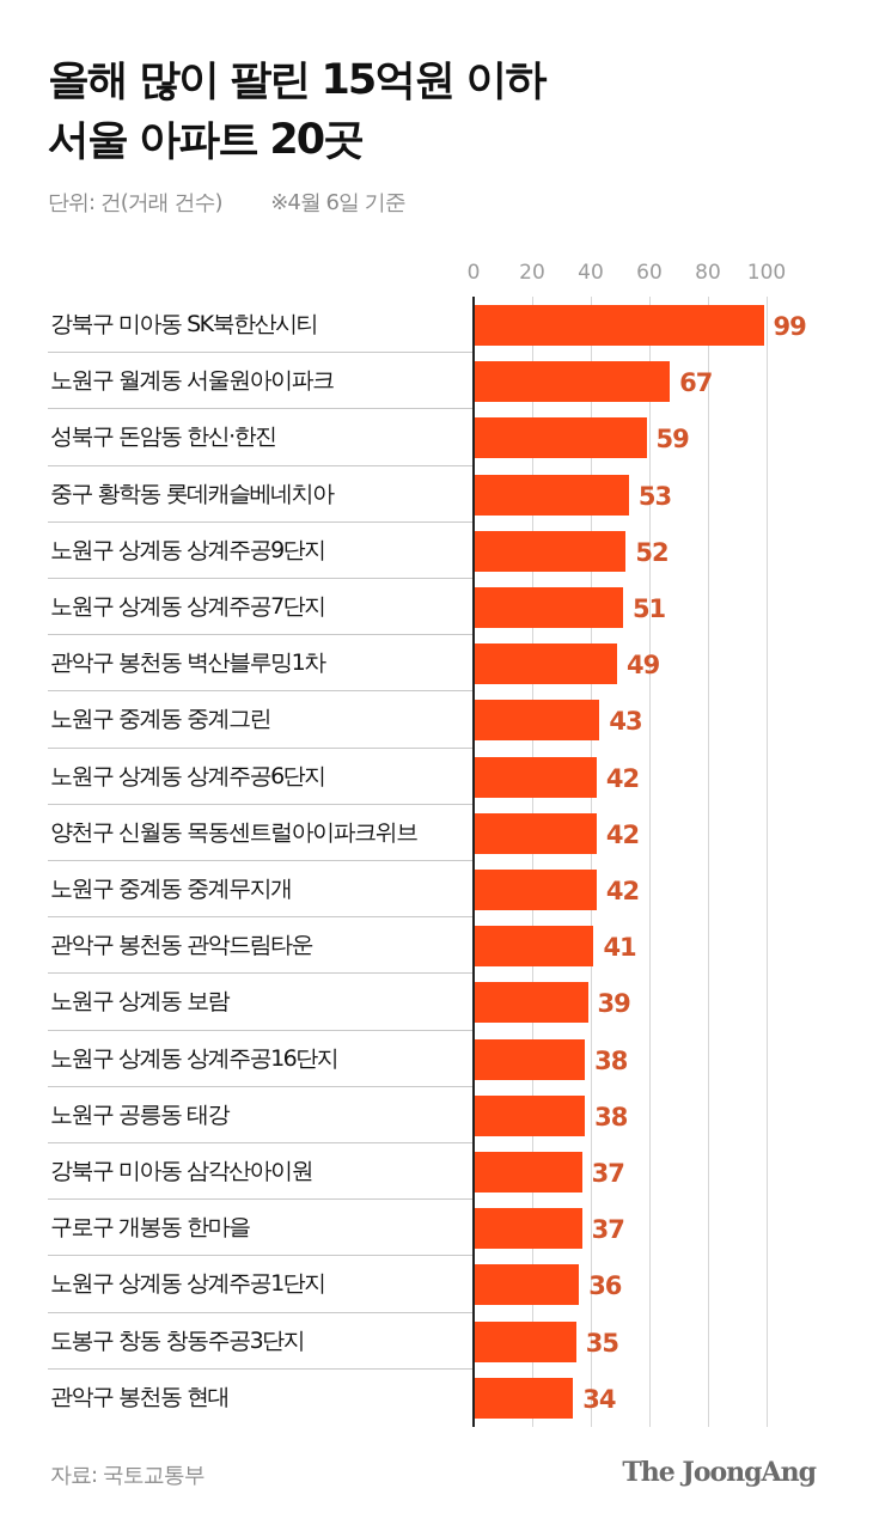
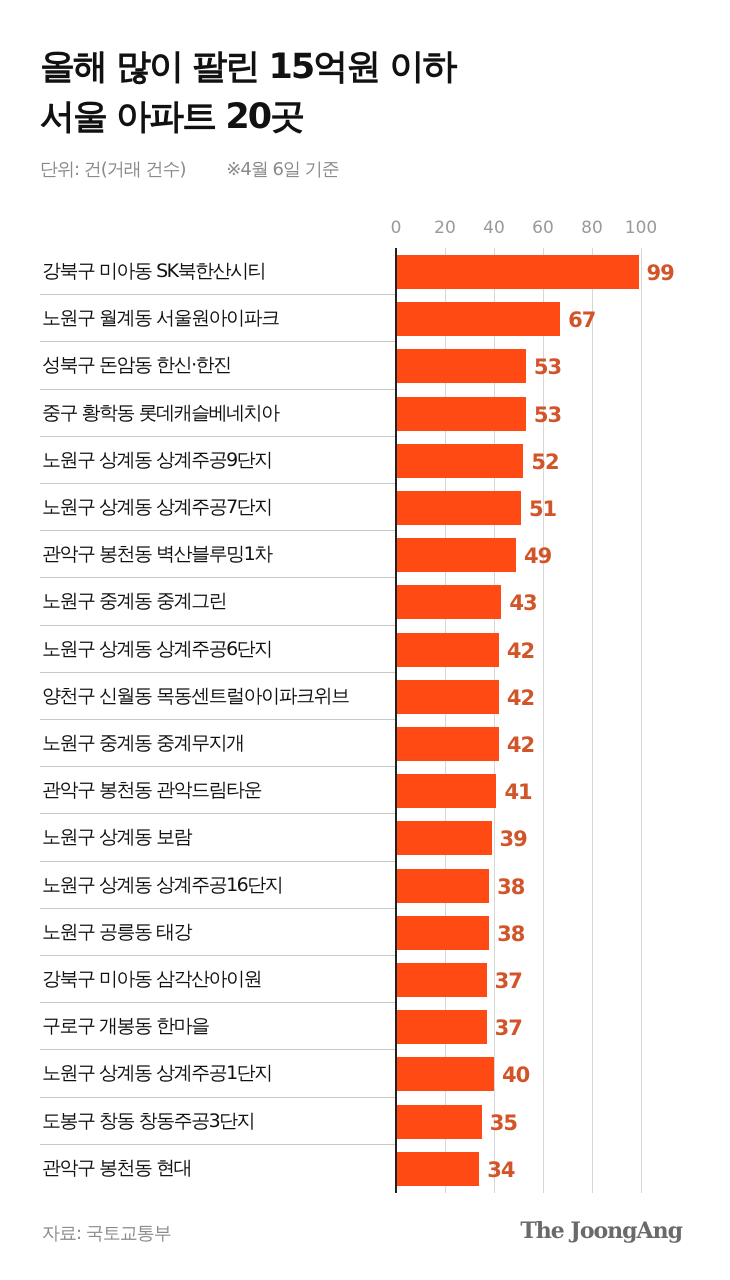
성북구 돈암동 한신·한진: 59 -> 53
노원구 상계동 상계주공1단지: 36 -> 40
